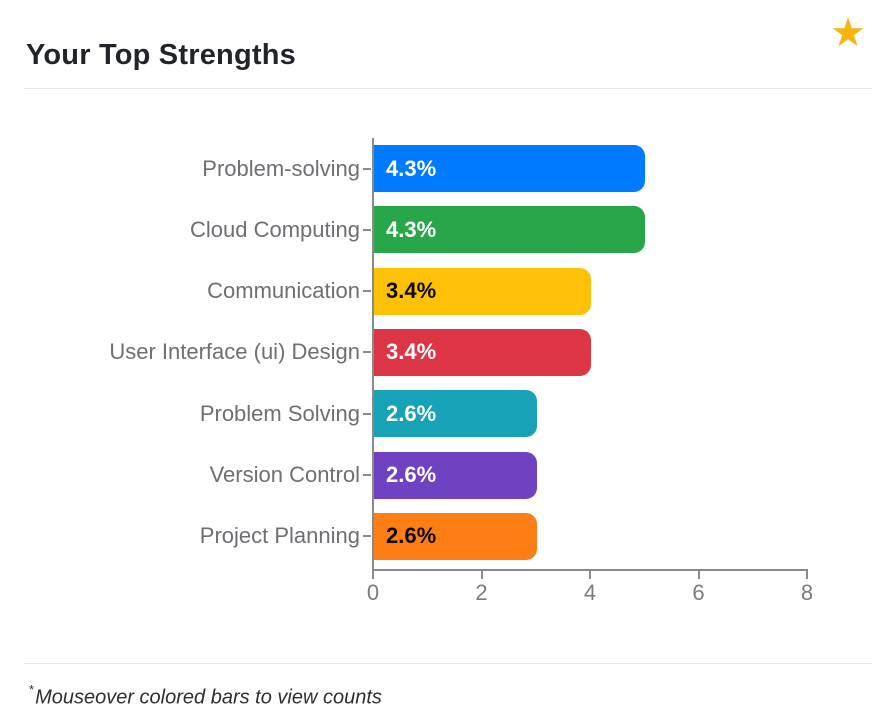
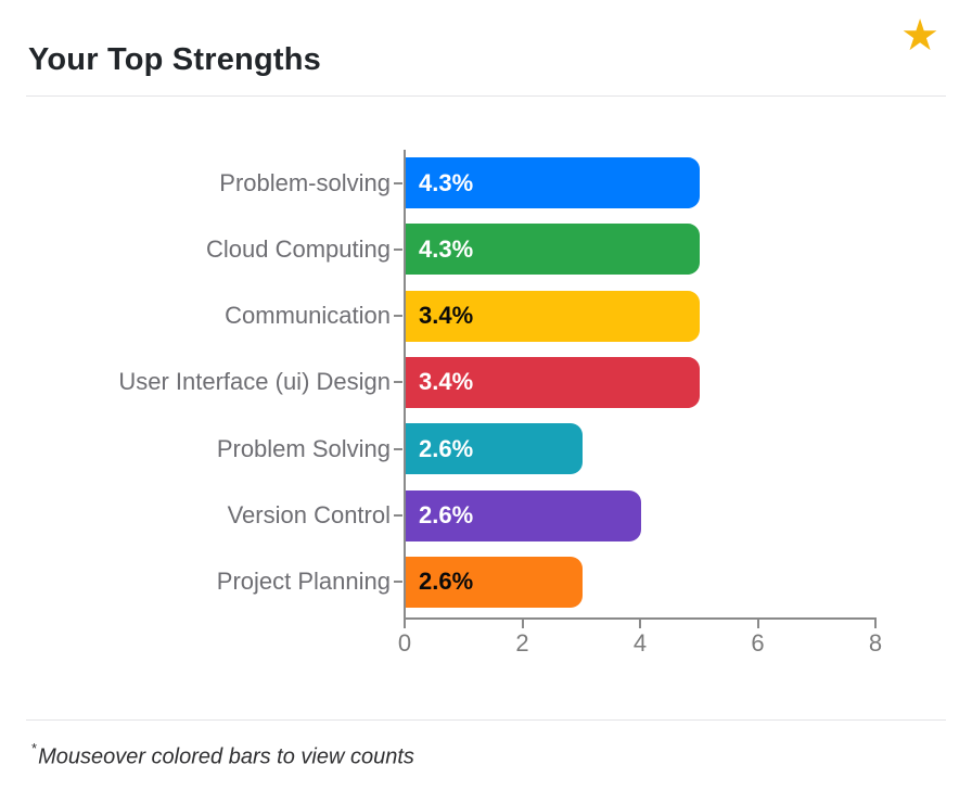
Communication: 4 -> 5
User Interface (ui) Design: 4 -> 5
Version Control: 3 -> 4
